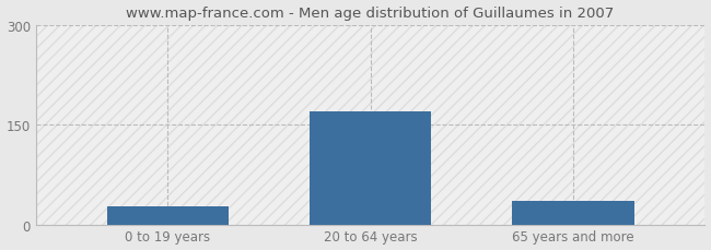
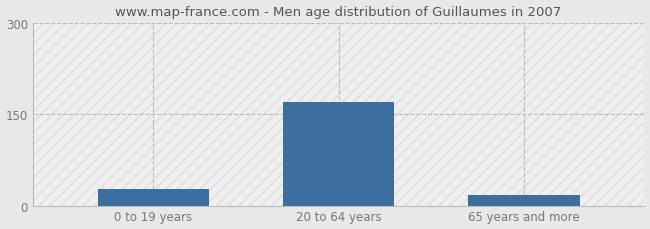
65 years and more: 35 -> 18
